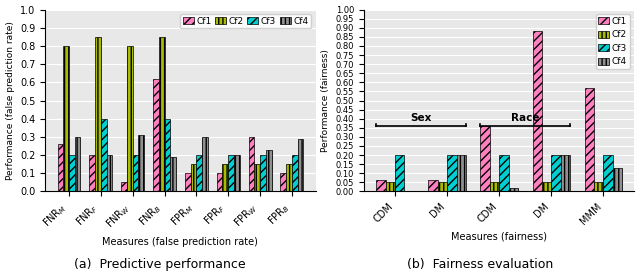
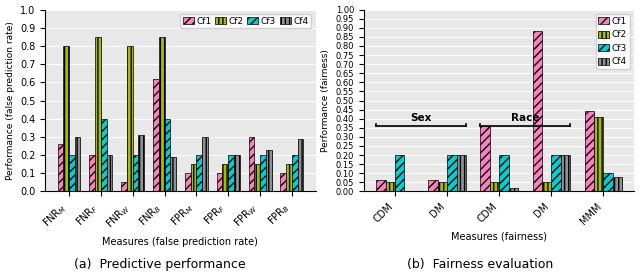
Cf1/MMM: 0.57 -> 0.44
Cf2/MMM: 0.05 -> 0.41
Cf3/MMM: 0.2 -> 0.1
Cf4/MMM: 0.13 -> 0.08
